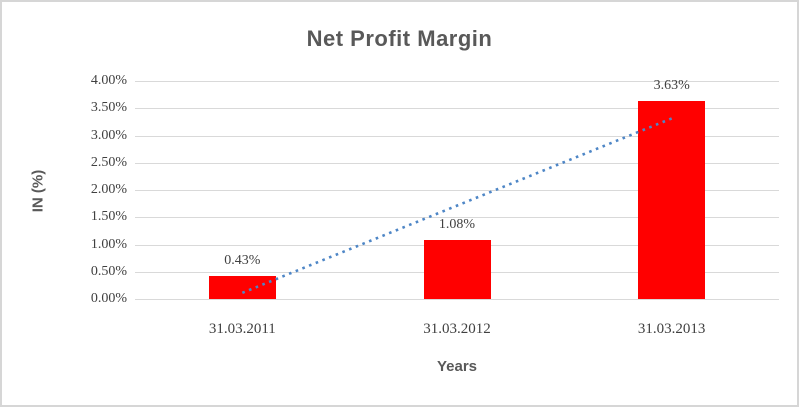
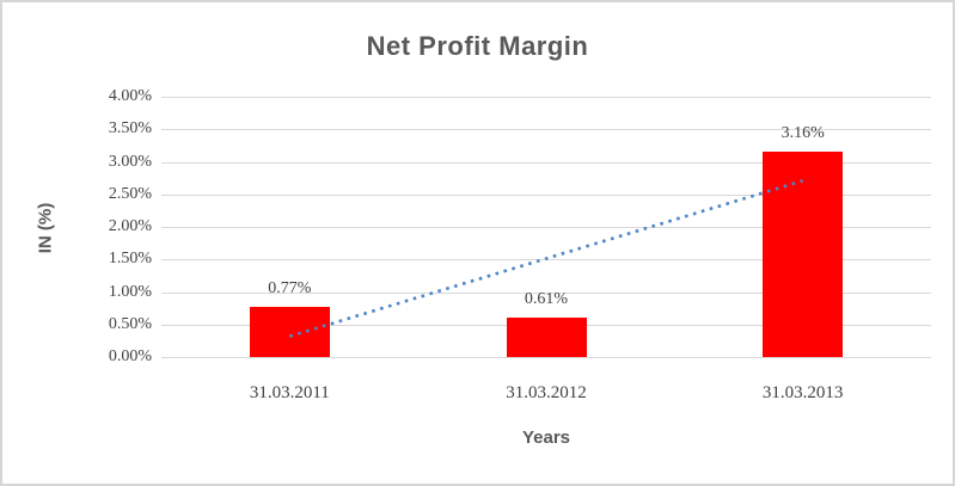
31.03.2011: 0.43% -> 0.77%
31.03.2012: 1.08% -> 0.61%
31.03.2013: 3.63% -> 3.16%
